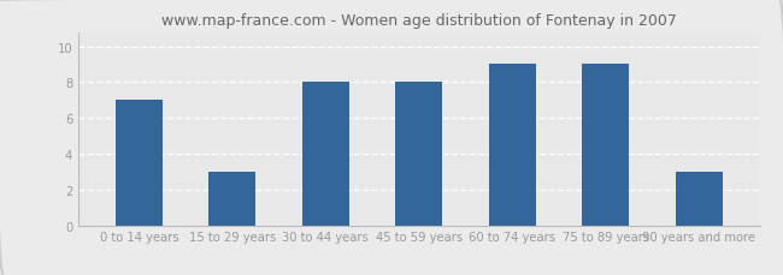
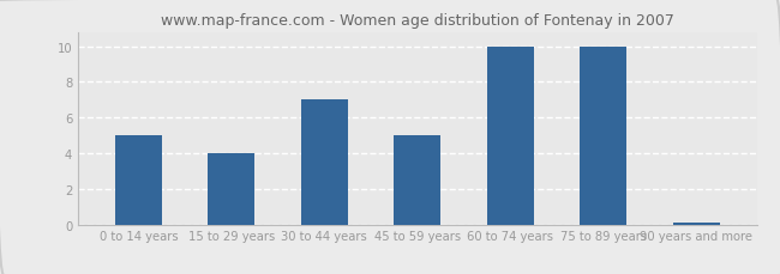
0 to 14 years: 7.0 -> 5.0
15 to 29 years: 3.0 -> 4.0
30 to 44 years: 8.0 -> 7.0
45 to 59 years: 8.0 -> 5.0
60 to 74 years: 9.0 -> 10.0
75 to 89 years: 9.0 -> 10.0
90 years and more: 3.0 -> 0.1
